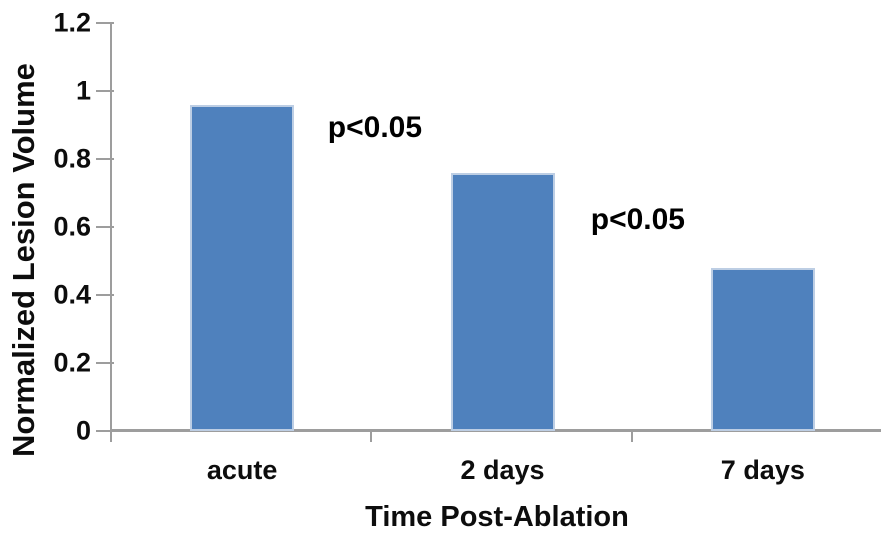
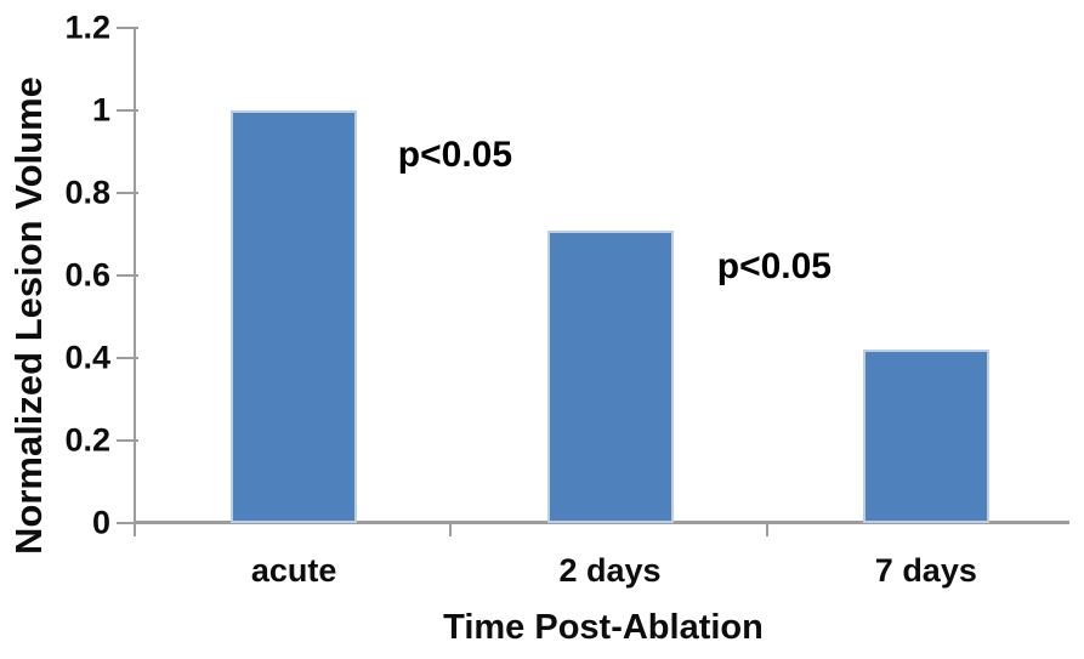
acute: 0.96 -> 1.00
2 days: 0.76 -> 0.71
7 days: 0.48 -> 0.42
